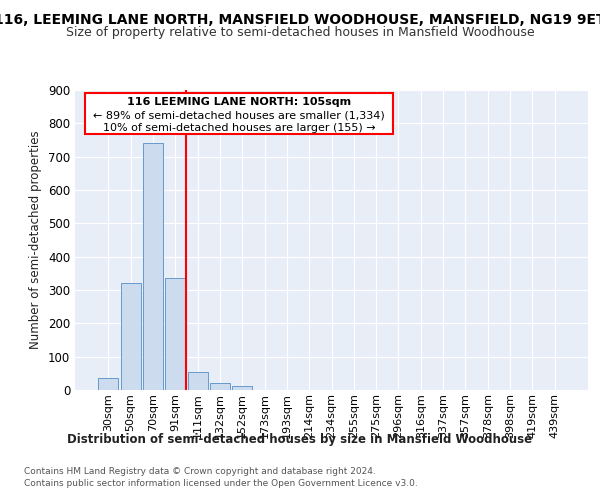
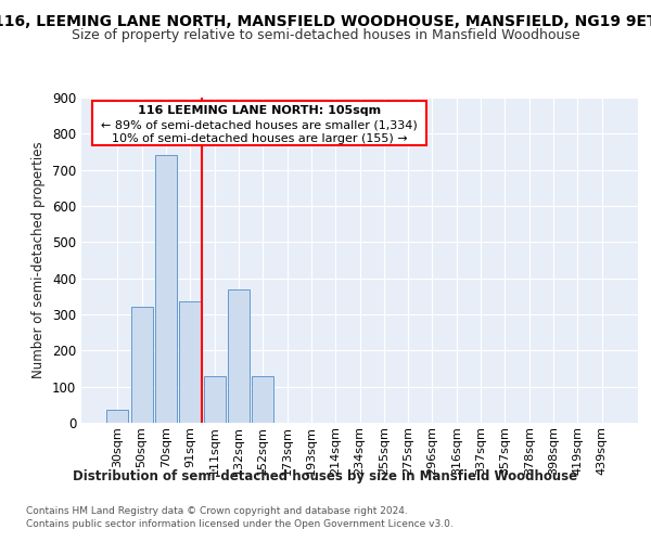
111sqm: 55 -> 130
132sqm: 22 -> 370
152sqm: 12 -> 130
